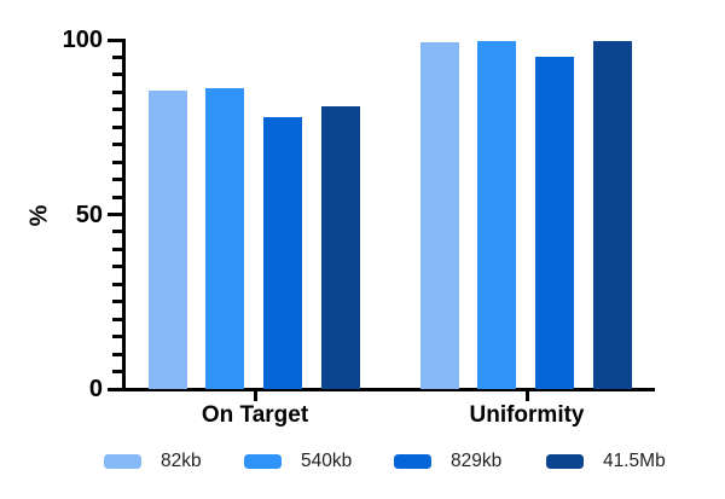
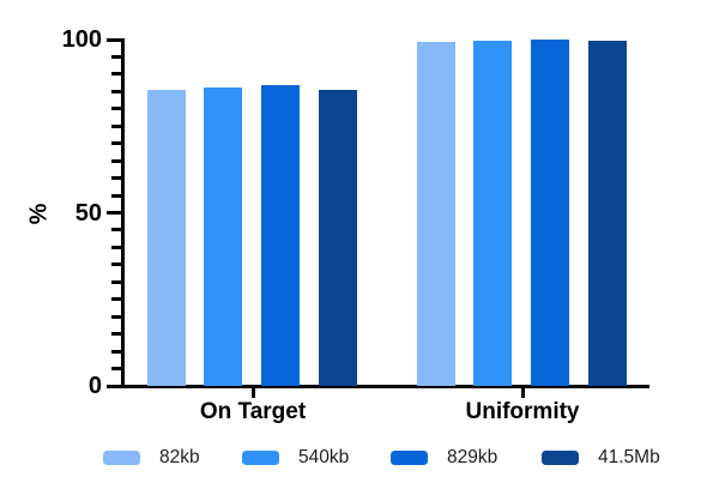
829kb/On Target: 78 -> 87
41.5Mb/On Target: 81 -> 85
829kb/Uniformity: 95 -> 100
